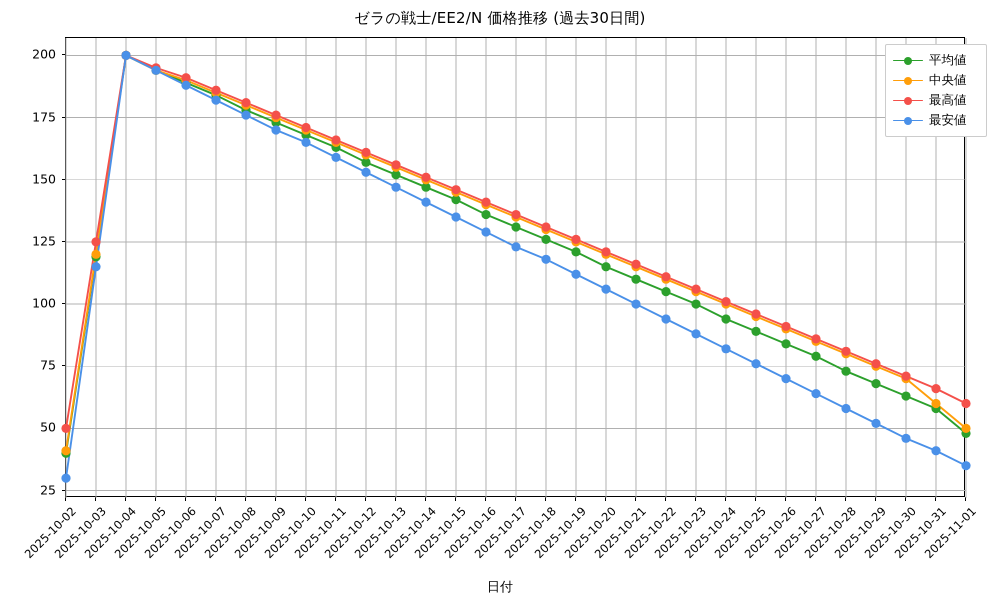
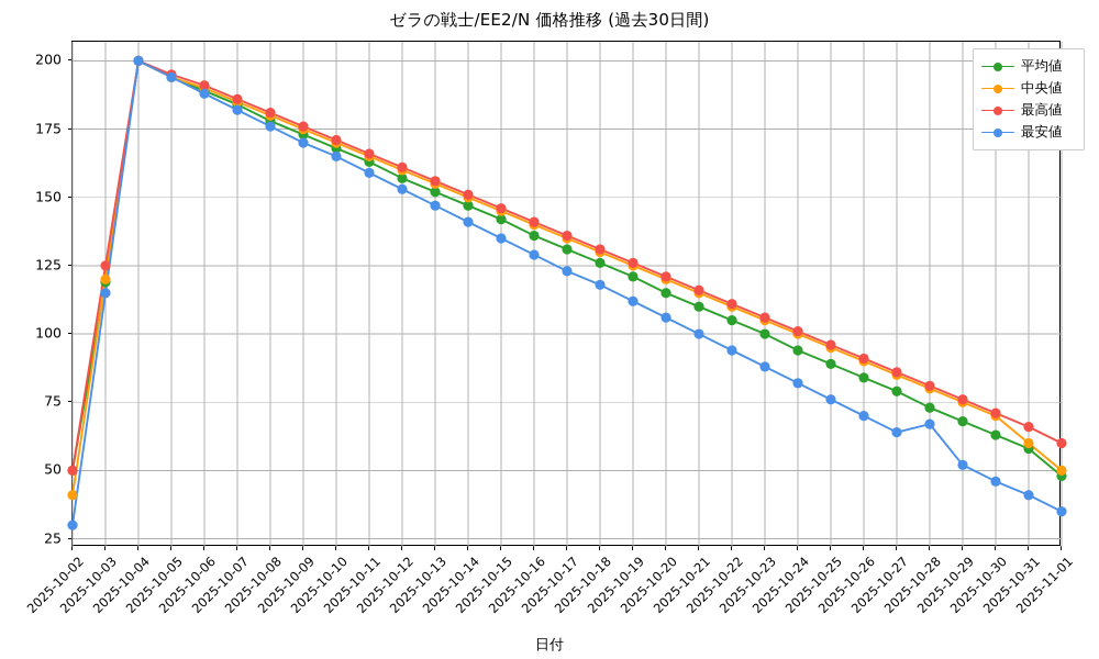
平均値/2025-10-02: 40 -> 50
最安値/2025-10-28: 58 -> 67
